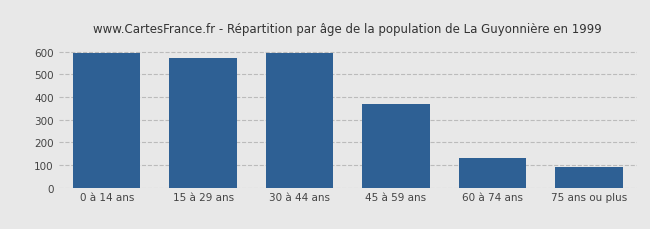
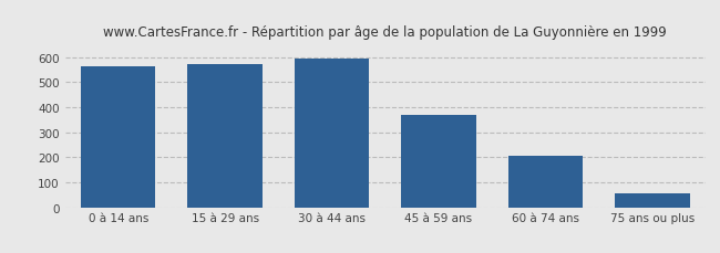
0 à 14 ans: 595 -> 563
60 à 74 ans: 130 -> 205
75 ans ou plus: 90 -> 55
